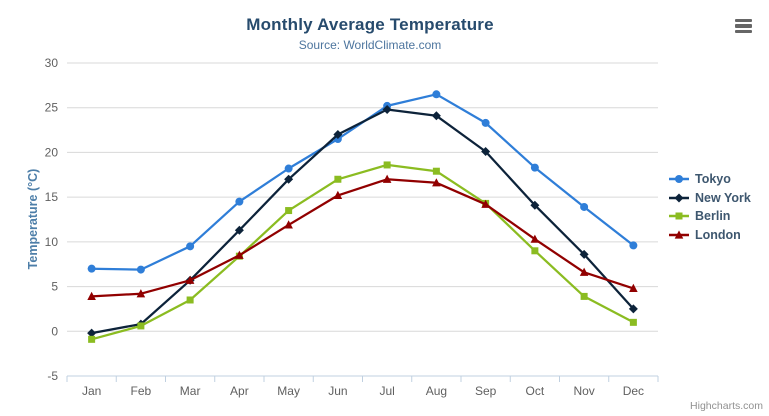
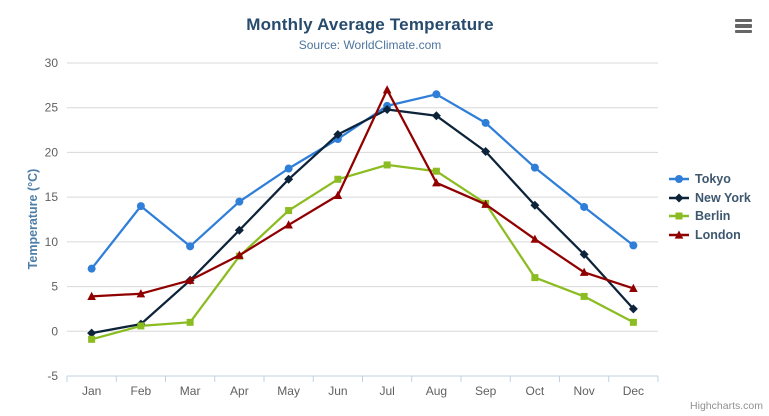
Tokyo/Feb: 7 -> 14
Berlin/Mar: 4 -> 1
London/Jul: 17 -> 27
Berlin/Oct: 9 -> 6
